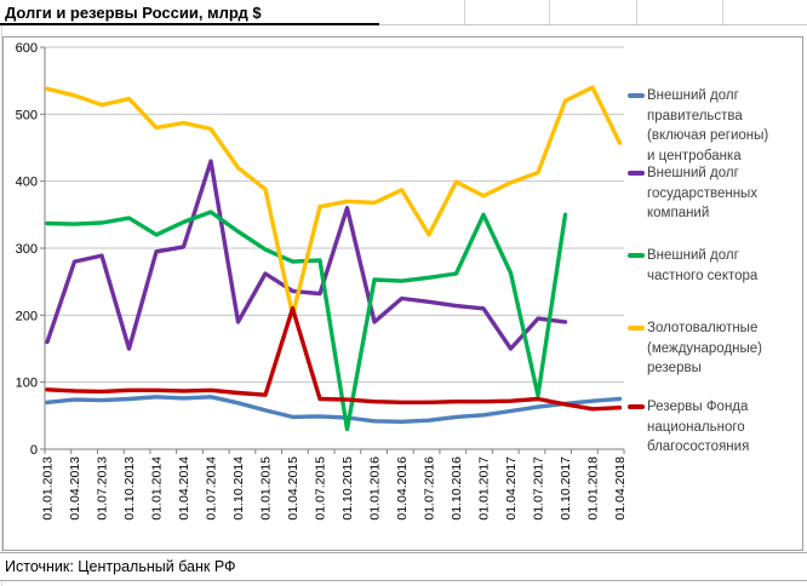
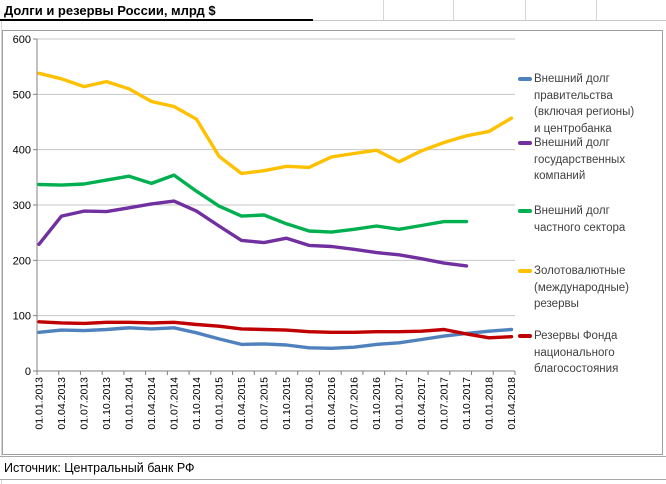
Внешний долг государственных компаний/01.01.2013: 160 -> 230
Внешний долг государственных компаний/01.10.2013: 150 -> 290
Внешний долг частного сектора/01.01.2014: 320 -> 350
Золотовалютные (международные) резервы/01.01.2014: 480 -> 510
Внешний долг государственных компаний/01.07.2014: 430 -> 310
Внешний долг государственных компаний/01.10.2014: 190 -> 290
Золотовалютные (международные) резервы/01.10.2014: 420 -> 460
Золотовалютные (международные) резервы/01.04.2015: 200 -> 360
Резервы Фонда национального благосостояния/01.04.2015: 210 -> 80
Внешний долг государственных компаний/01.10.2015: 360 -> 240
Внешний долг частного сектора/01.10.2015: 30 -> 270
Внешний долг государственных компаний/01.01.2016: 190 -> 230
Золотовалютные (международные) резервы/01.07.2016: 320 -> 390
Внешний долг частного сектора/01.01.2017: 350 -> 260
Внешний долг государственных компаний/01.04.2017: 150 -> 200
Внешний долг частного сектора/01.07.2017: 80 -> 270
Внешний долг частного сектора/01.10.2017: 350 -> 270
Золотовалютные (международные) резервы/01.10.2017: 520 -> 420
Золотовалютные (международные) резервы/01.01.2018: 540 -> 430
